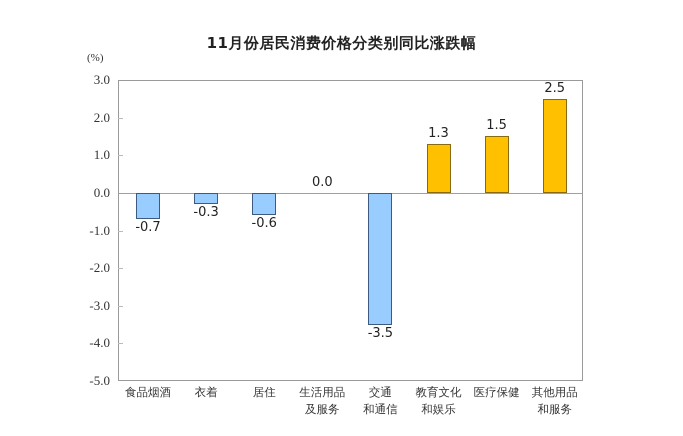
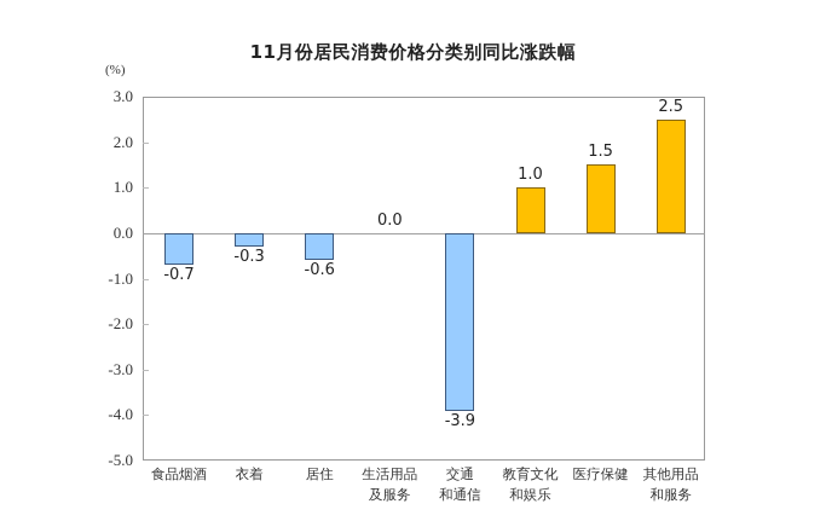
交通和通信: -3.5 -> -3.9
教育文化和娱乐: 1.3 -> 1.0
